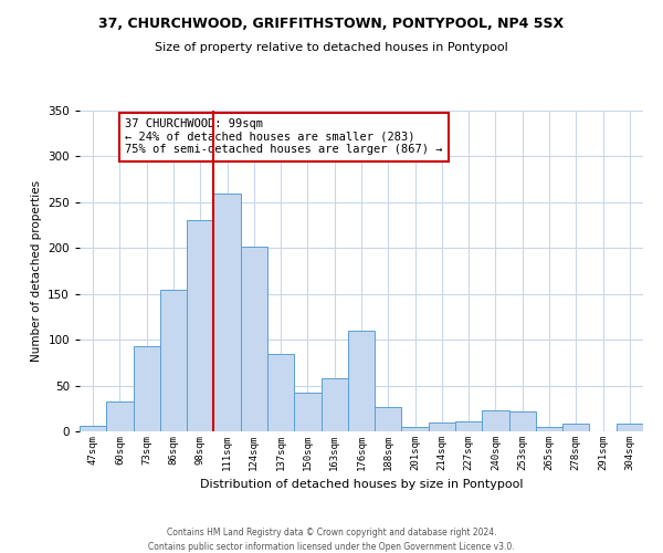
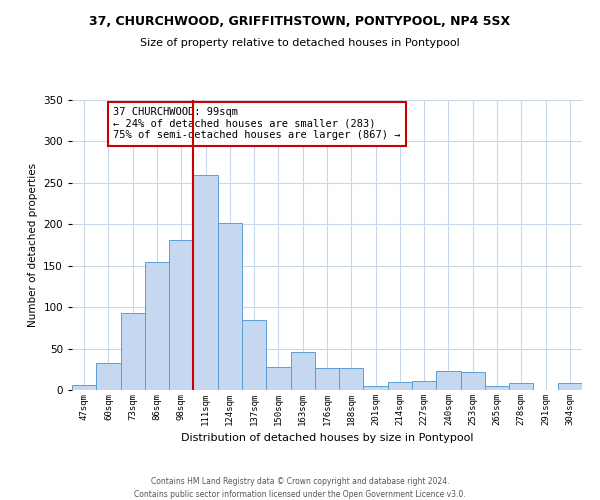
98sqm: 230 -> 181
150sqm: 42 -> 28
163sqm: 58 -> 46
176sqm: 110 -> 27
